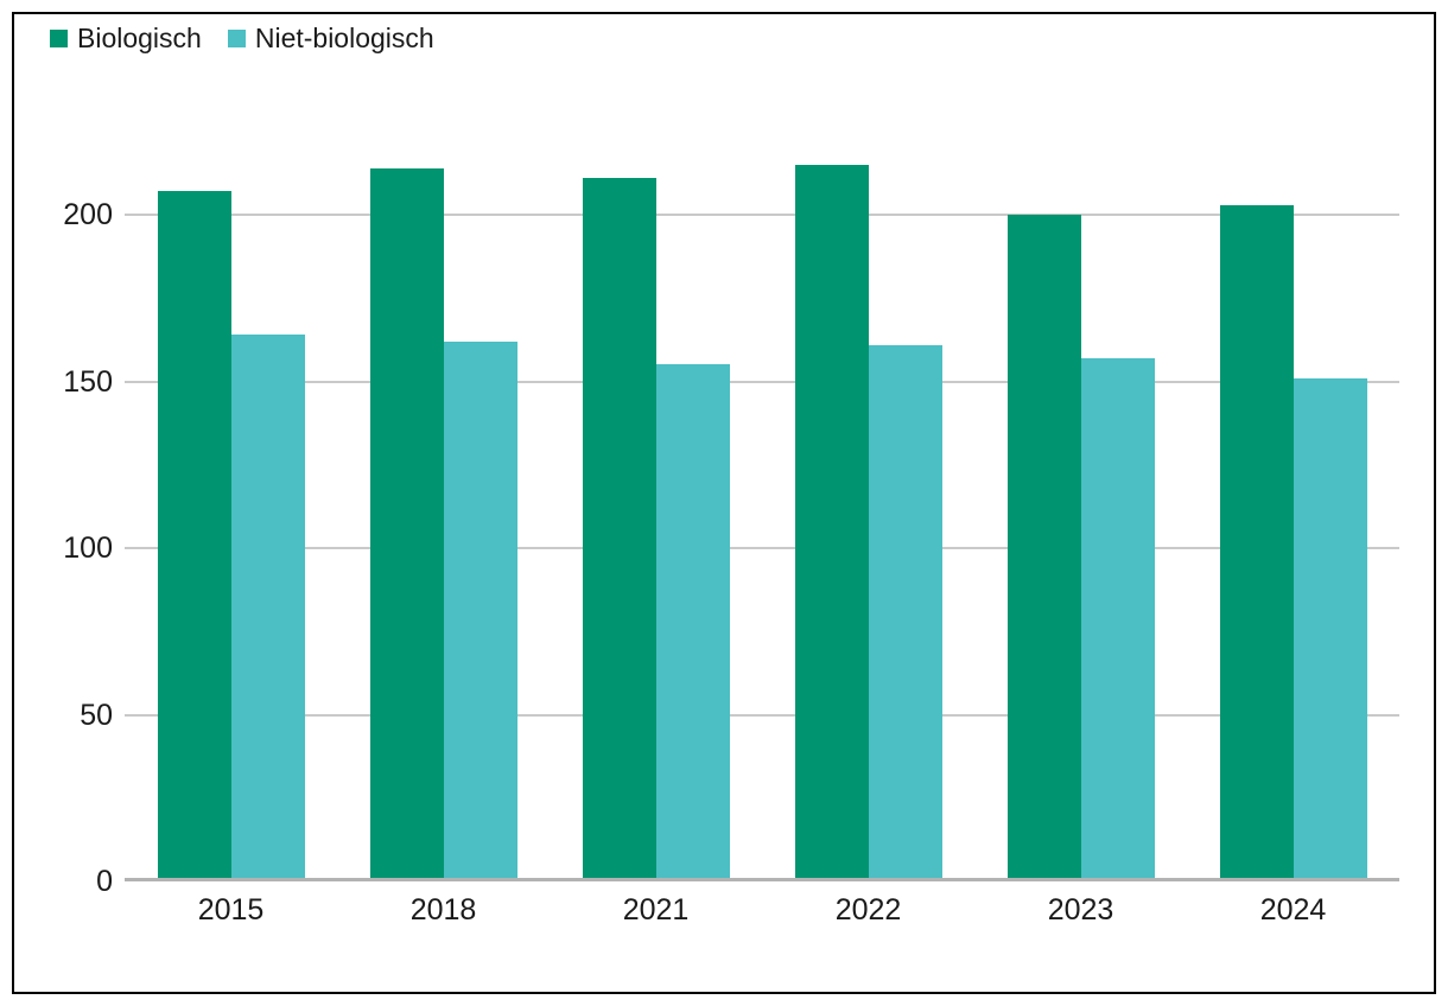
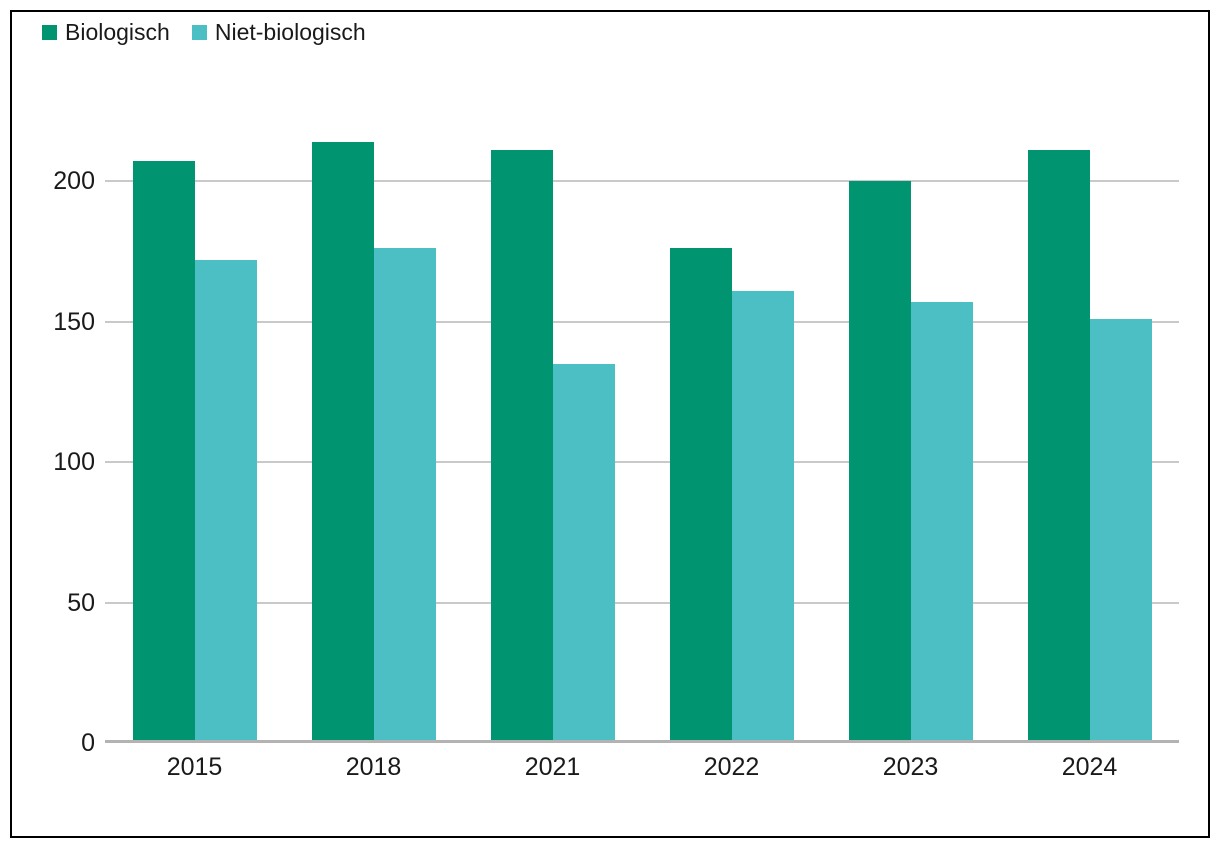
Niet-biologisch/2015: 163 -> 171
Niet-biologisch/2018: 161 -> 175
Niet-biologisch/2021: 154 -> 134
Biologisch/2022: 214 -> 175
Biologisch/2024: 202 -> 210
